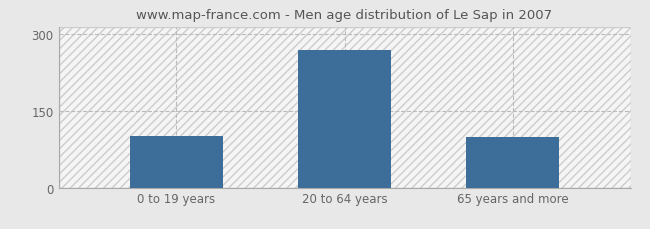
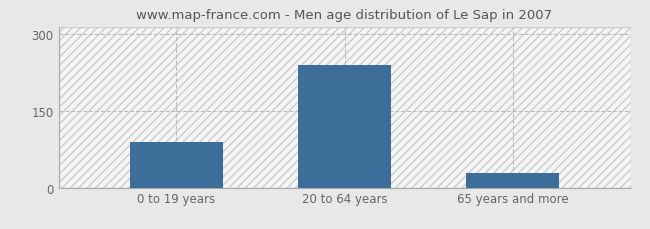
0 to 19 years: 101 -> 90
20 to 64 years: 270 -> 240
65 years and more: 99 -> 28
